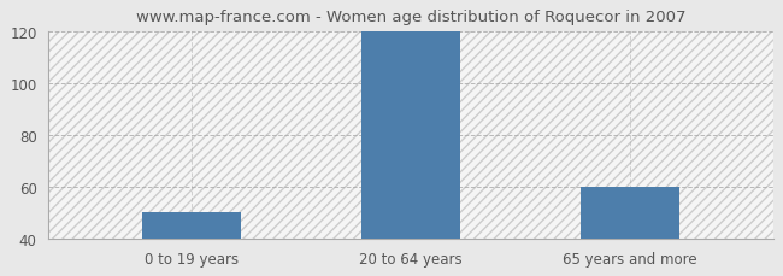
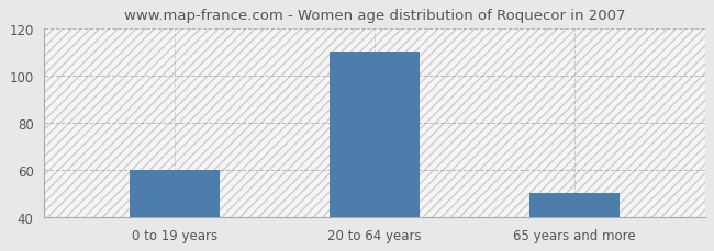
0 to 19 years: 50 -> 60
20 to 64 years: 120 -> 110
65 years and more: 60 -> 50
